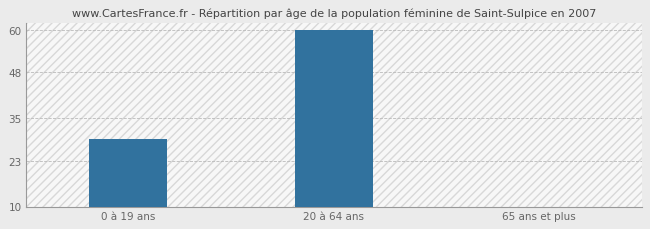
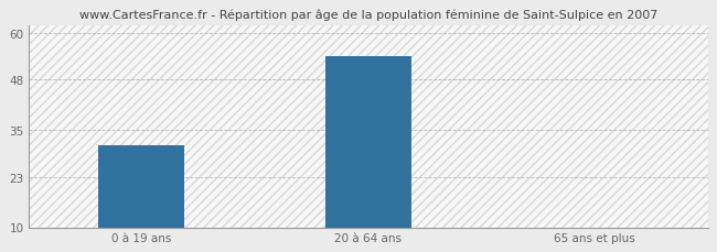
0 à 19 ans: 29 -> 31
20 à 64 ans: 60 -> 54
